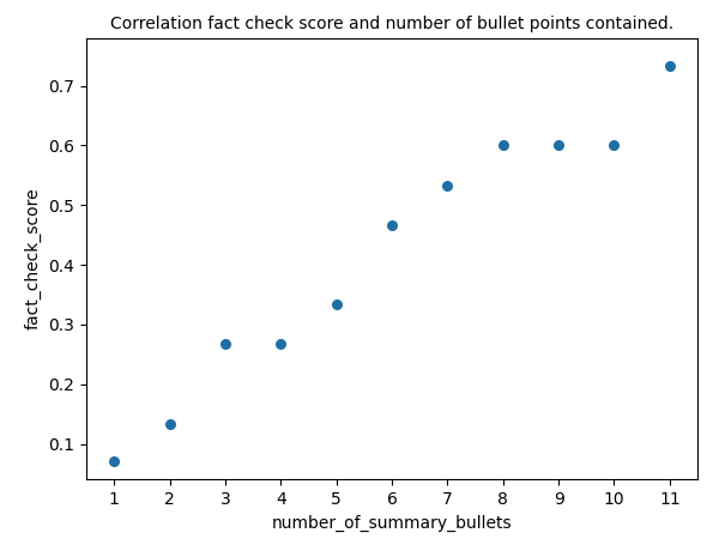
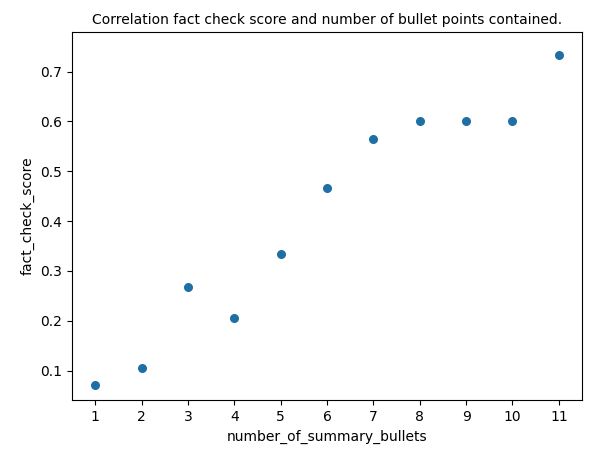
2: 0.134 -> 0.105
4: 0.267 -> 0.205
7: 0.533 -> 0.565
